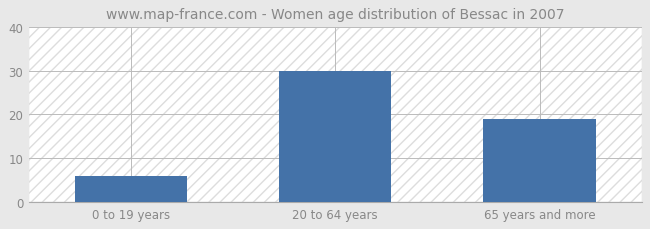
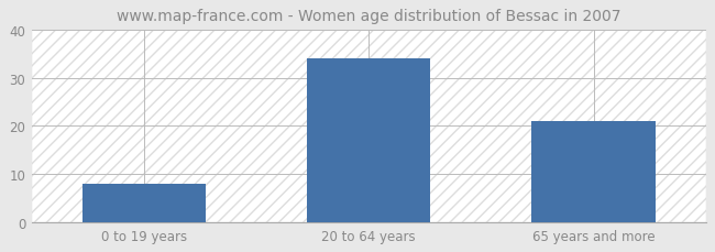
0 to 19 years: 6 -> 8
20 to 64 years: 30 -> 34
65 years and more: 19 -> 21
